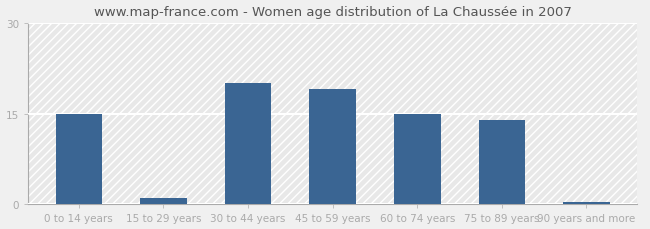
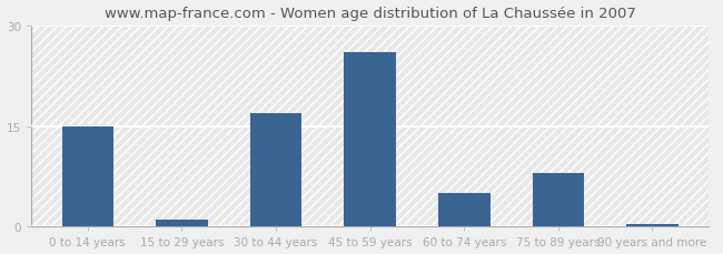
30 to 44 years: 20.0 -> 17.0
45 to 59 years: 19.0 -> 26.0
60 to 74 years: 15.0 -> 5.0
75 to 89 years: 14.0 -> 8.0
